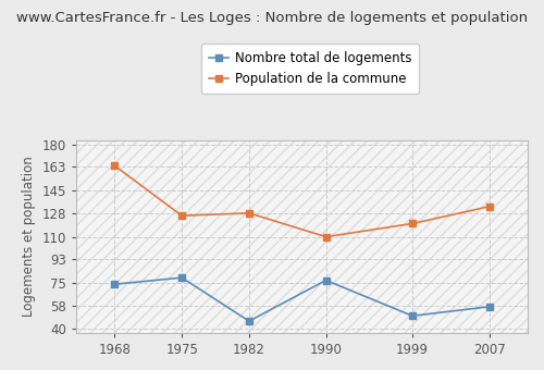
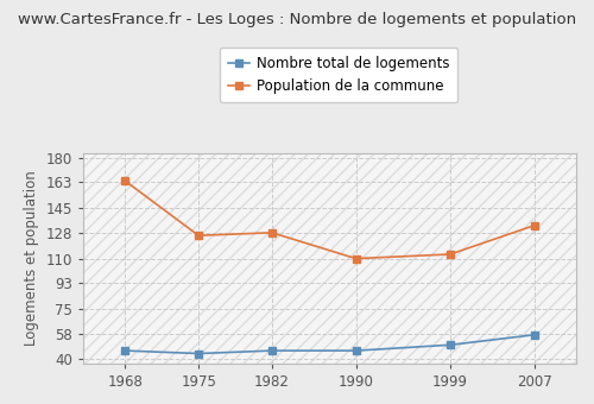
Nombre total de logements/1968: 74 -> 46
Nombre total de logements/1975: 79 -> 44
Nombre total de logements/1990: 77 -> 46
Population de la commune/1999: 120 -> 113
